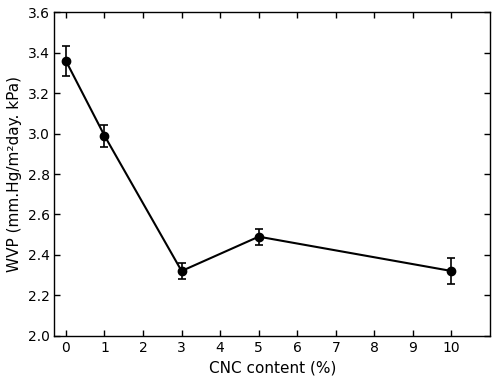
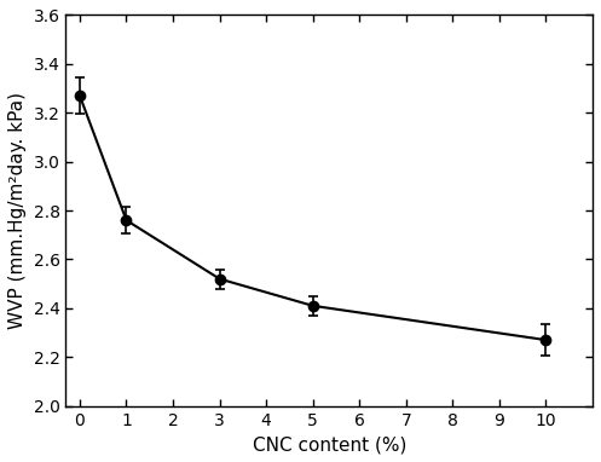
0: 3.36 -> 3.27
1: 2.99 -> 2.76
3: 2.32 -> 2.52
5: 2.49 -> 2.41
10: 2.32 -> 2.27
